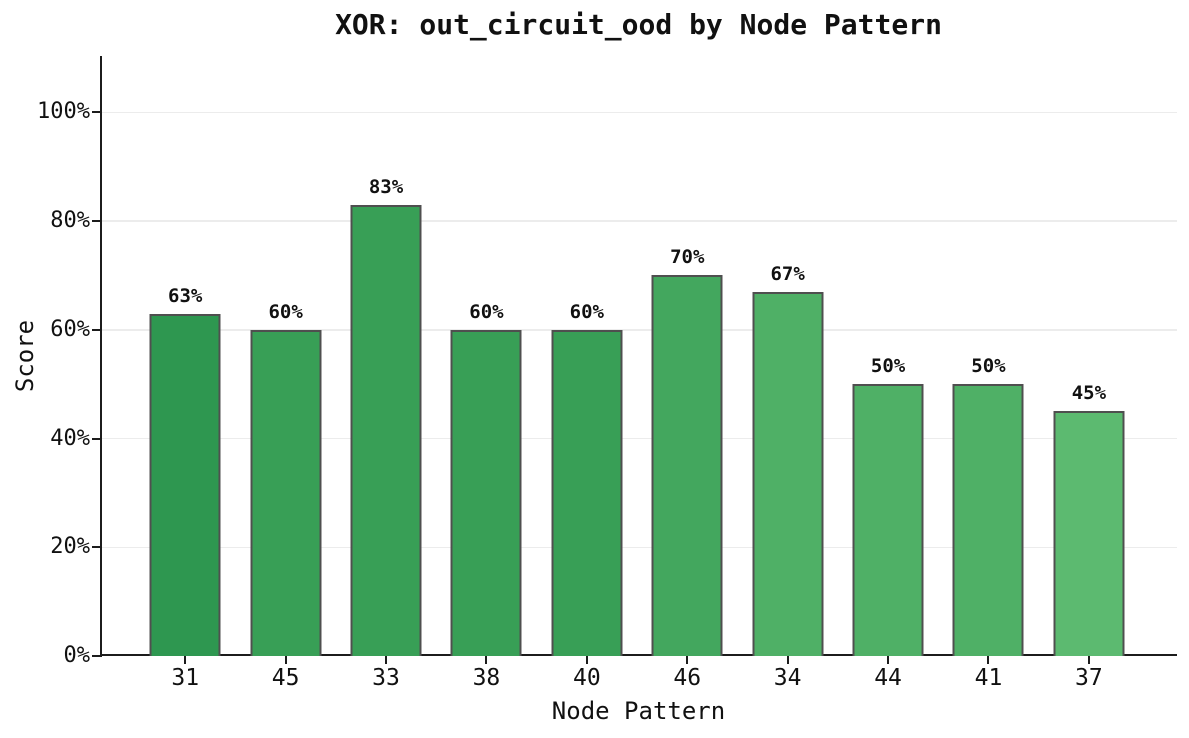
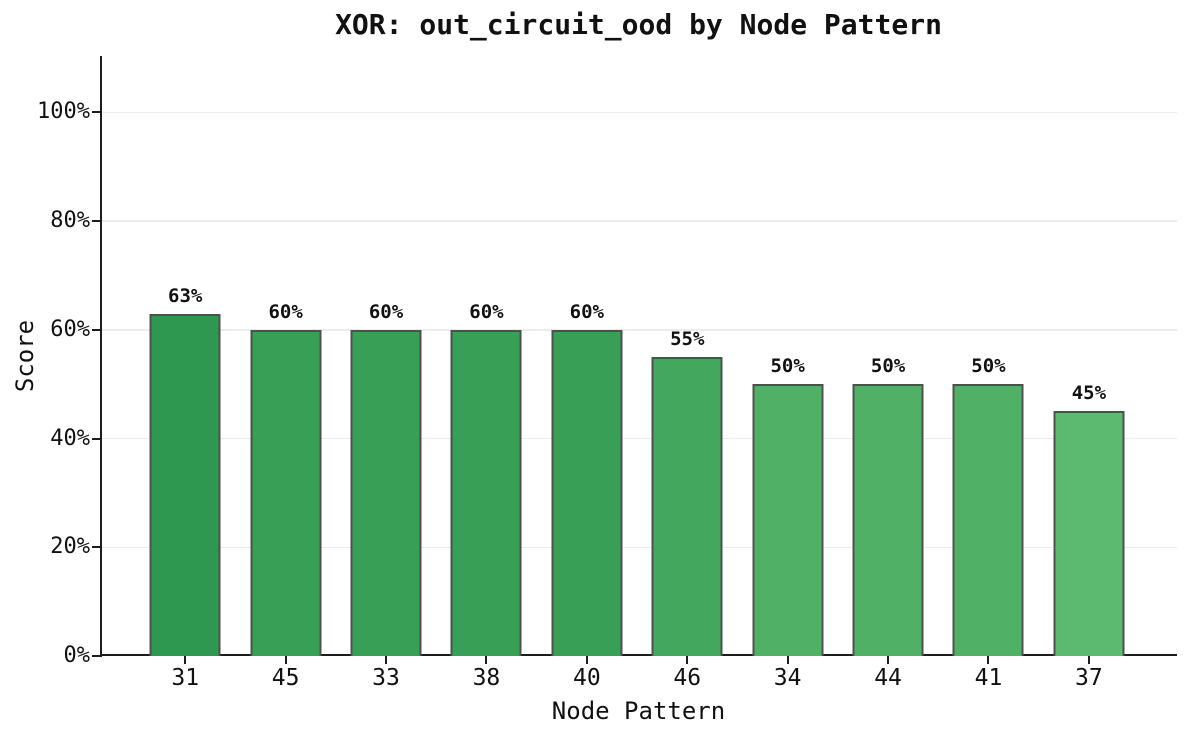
33: 83% -> 60%
46: 70% -> 55%
34: 67% -> 50%
